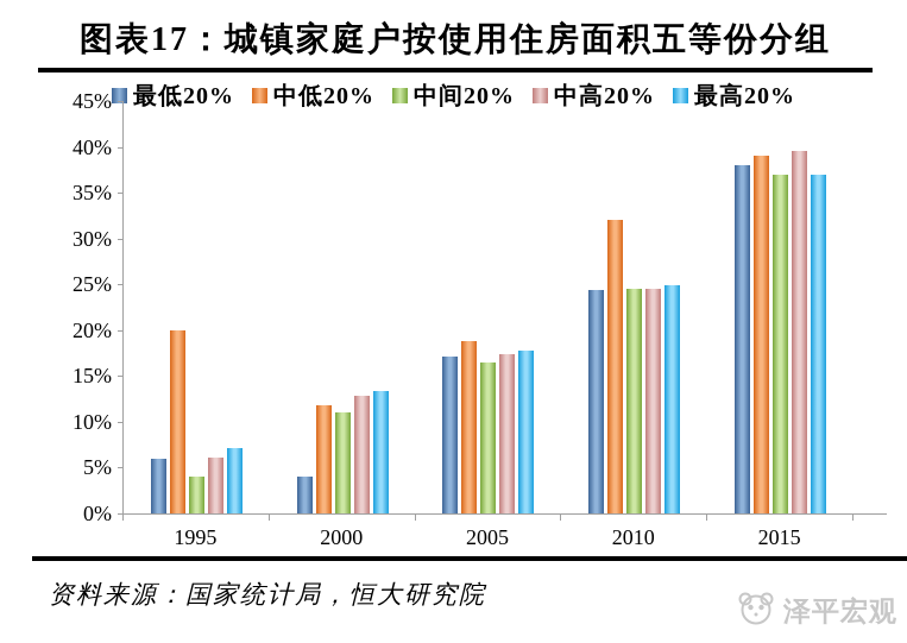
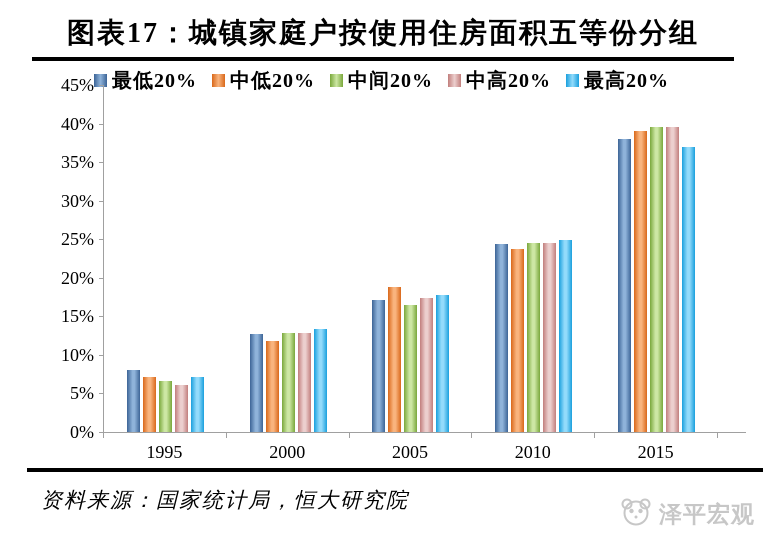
最低20%/1995: 6% -> 8%
中低20%/1995: 20% -> 7%
中间20%/1995: 4% -> 7%
最低20%/2000: 4% -> 13%
中间20%/2000: 11% -> 13%
中低20%/2010: 32% -> 24%
中间20%/2015: 37% -> 40%
